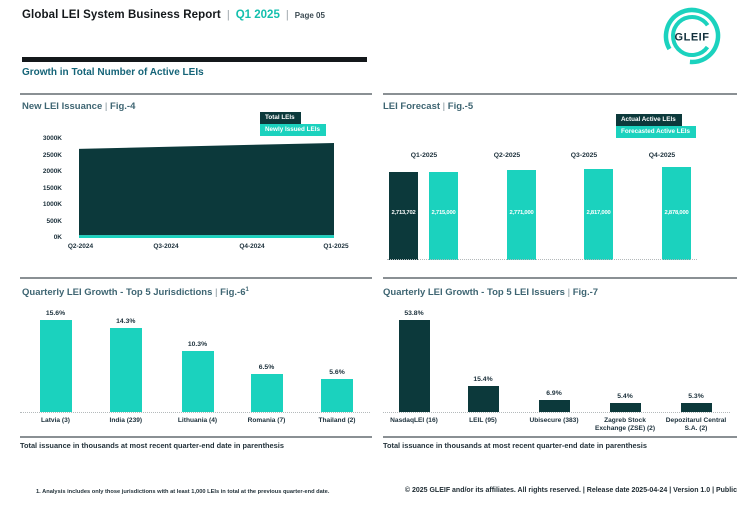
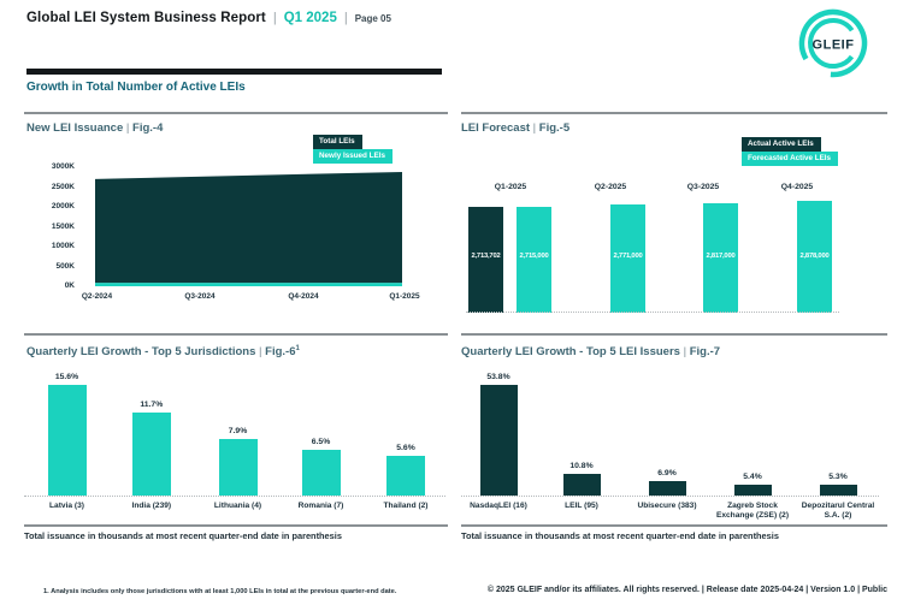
Quarterly LEI Growth - Top 5 Jurisdictions/India (239): 14.3% -> 11.7%
Quarterly LEI Growth - Top 5 Jurisdictions/Lithuania (4): 10.3% -> 7.9%
Quarterly LEI Growth - Top 5 LEI Issuers/LEIL (95): 15.4% -> 10.8%
